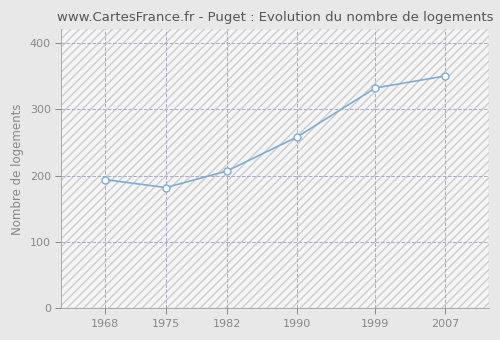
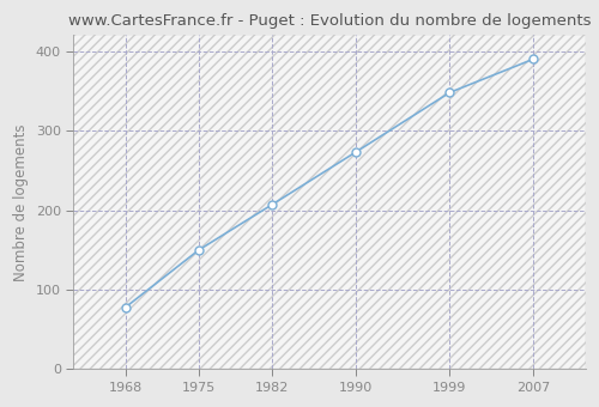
1968: 194 -> 78
1975: 182 -> 150
1990: 258 -> 273
1999: 332 -> 348
2007: 350 -> 390
